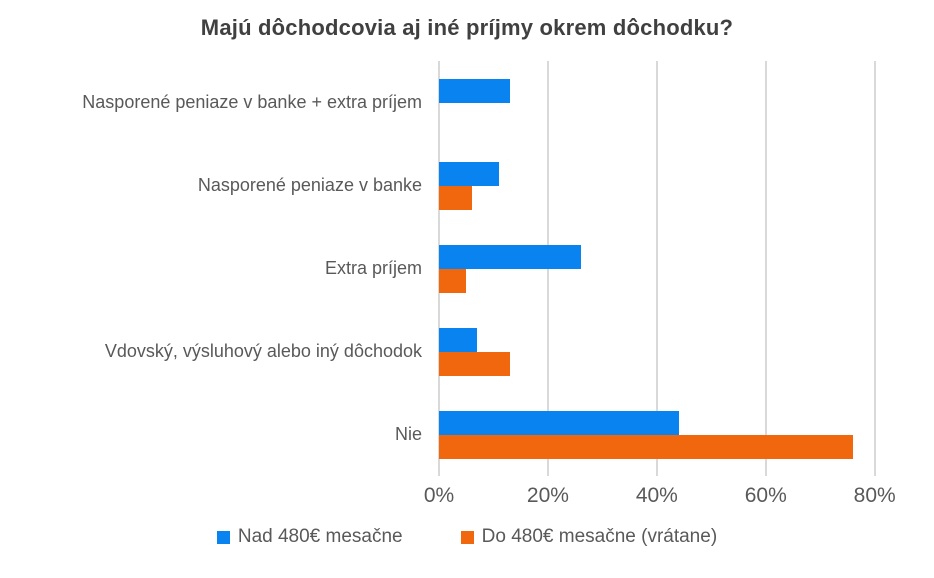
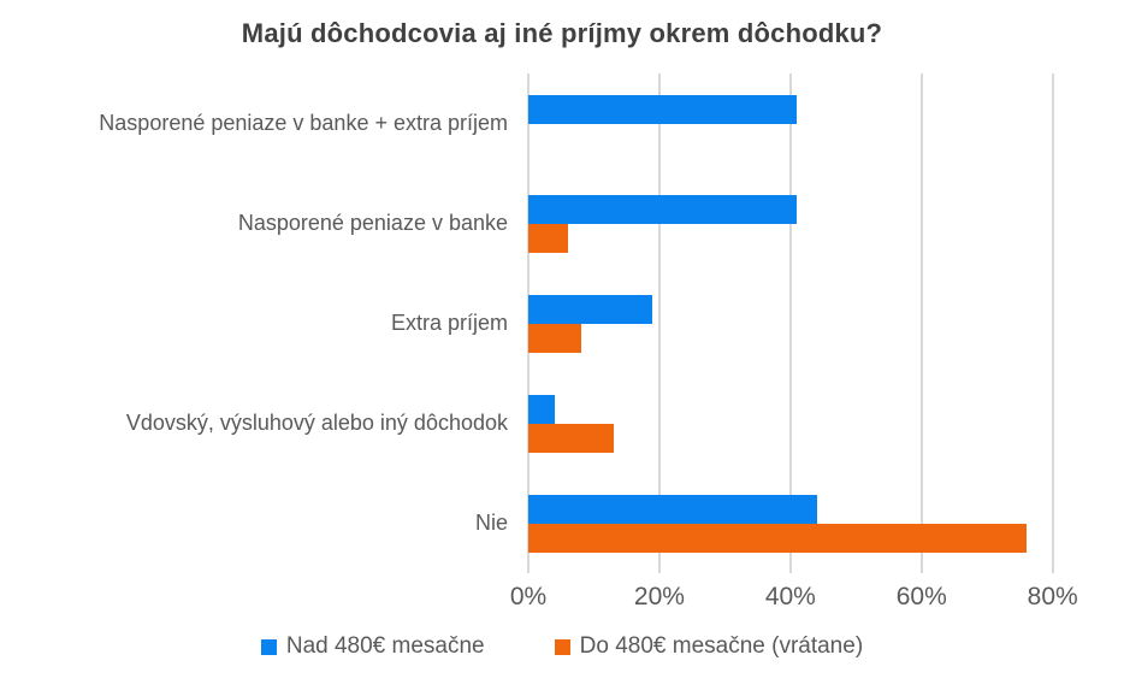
Nad 480€ mesačne/Nasporené peniaze v banke + extra príjem: 13% -> 41%
Nad 480€ mesačne/Nasporené peniaze v banke: 11% -> 41%
Nad 480€ mesačne/Extra príjem: 26% -> 19%
Do 480€ mesačne (vrátane)/Extra príjem: 5% -> 8%
Nad 480€ mesačne/Vdovský, výsluhový alebo iný dôchodok: 7% -> 4%
